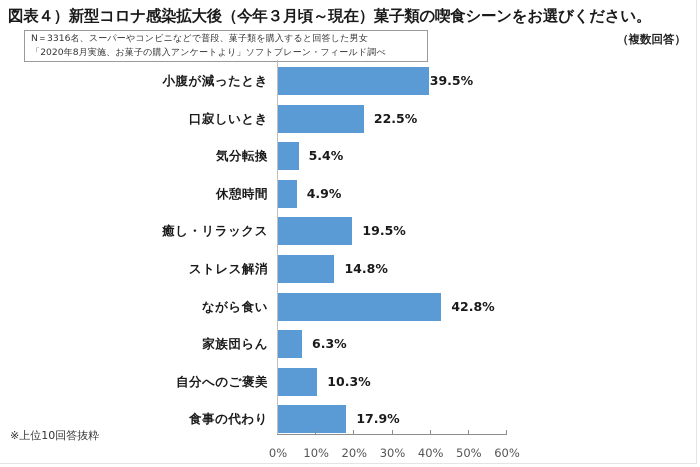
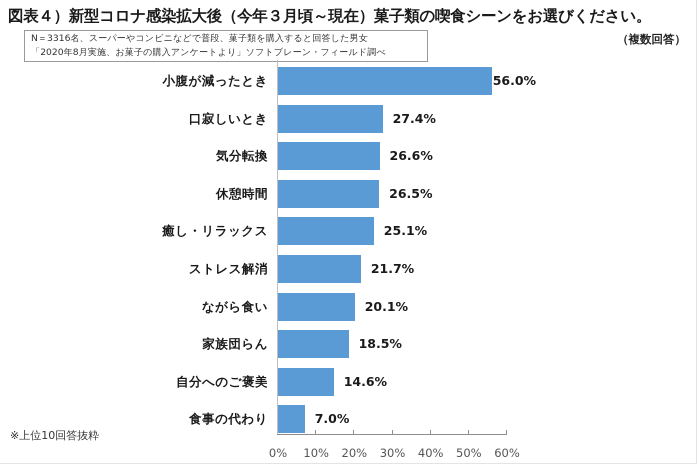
小腹が減ったとき: 39.5% -> 56.0%
口寂しいとき: 22.5% -> 27.4%
気分転換: 5.4% -> 26.6%
休憩時間: 4.9% -> 26.5%
癒し・リラックス: 19.5% -> 25.1%
ストレス解消: 14.8% -> 21.7%
ながら食い: 42.8% -> 20.1%
家族団らん: 6.3% -> 18.5%
自分へのご褒美: 10.3% -> 14.6%
食事の代わり: 17.9% -> 7.0%
